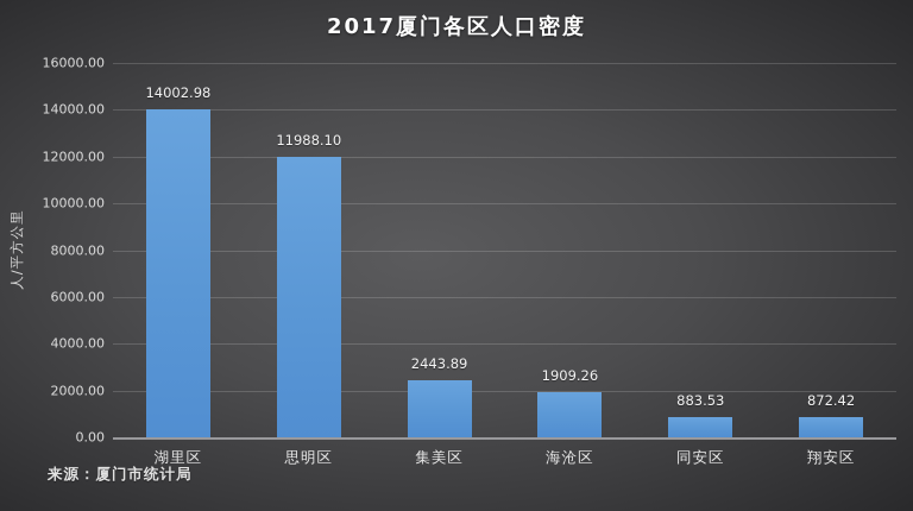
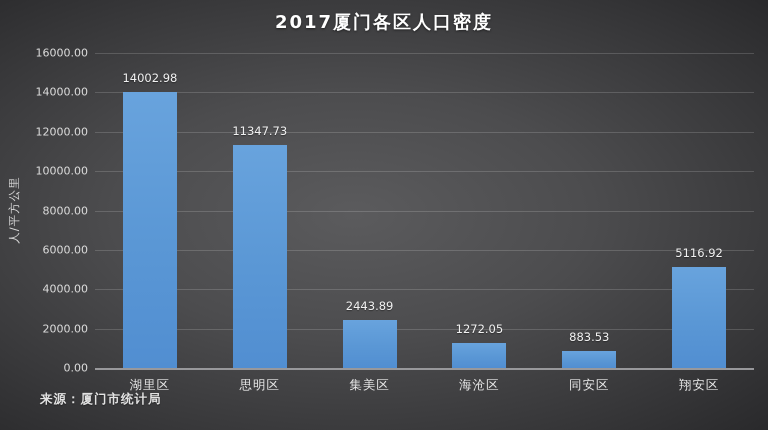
思明区: 11988.10 -> 11347.73
海沧区: 1909.26 -> 1272.05
翔安区: 872.42 -> 5116.92
